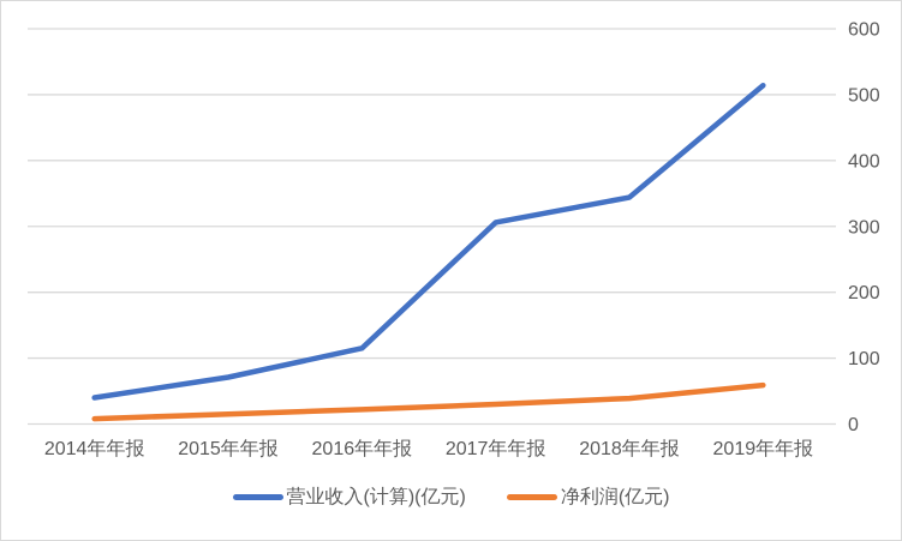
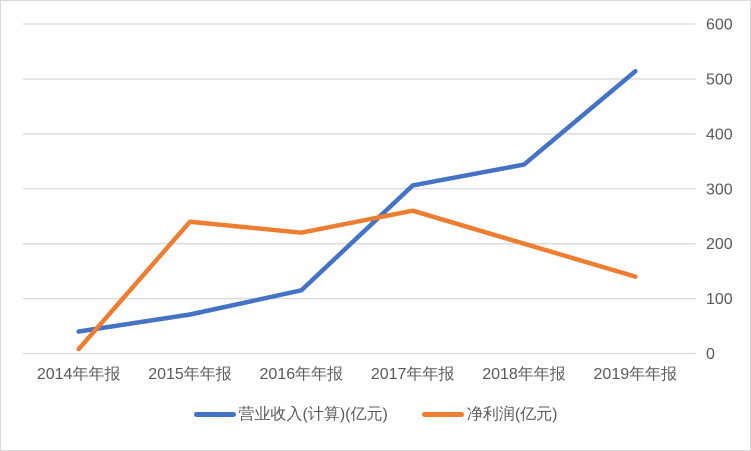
净利润(亿元)/2015年年报: 20 -> 240
净利润(亿元)/2016年年报: 20 -> 220
净利润(亿元)/2017年年报: 30 -> 260
净利润(亿元)/2018年年报: 40 -> 200
净利润(亿元)/2019年年报: 60 -> 140
